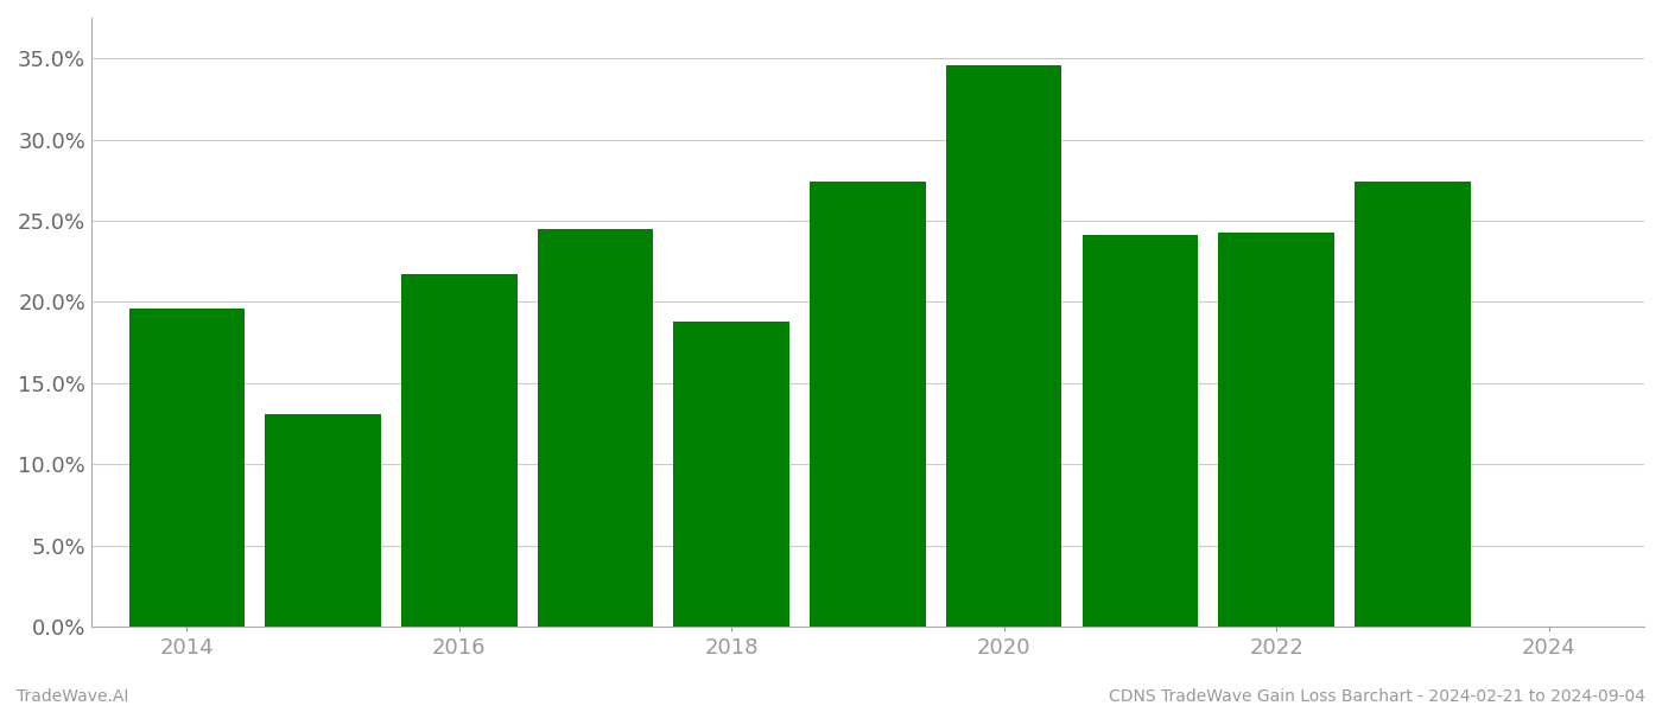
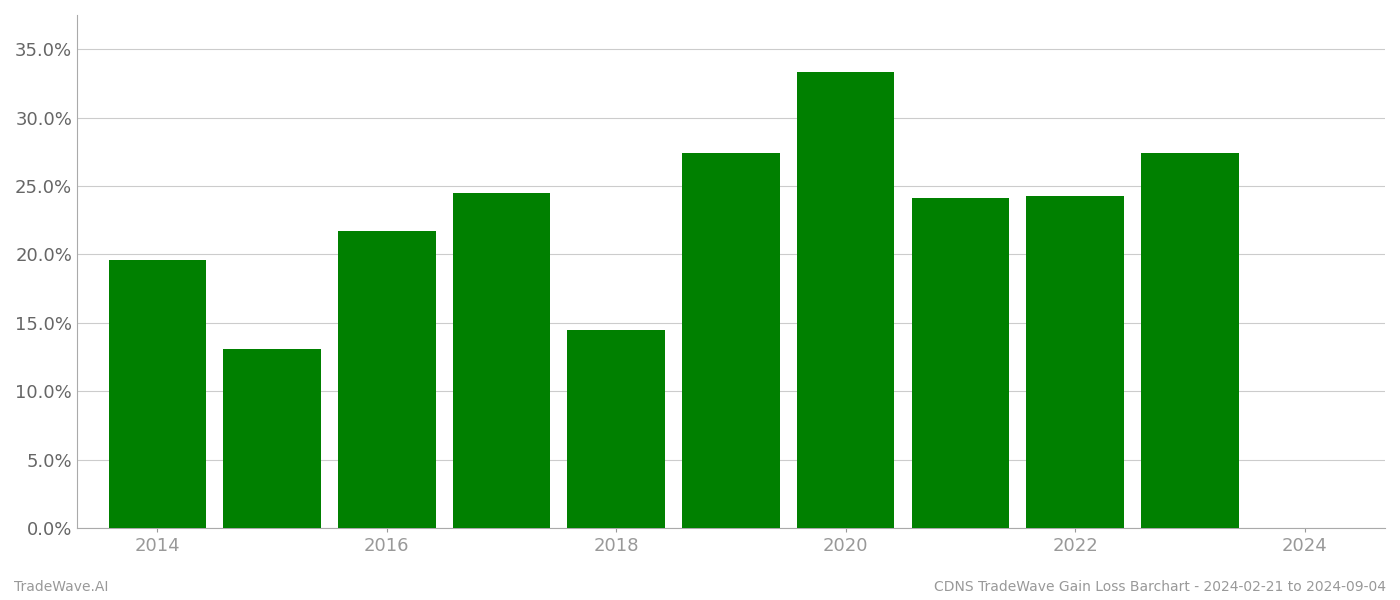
2018: 18.8% -> 14.5%
2020: 34.6% -> 33.3%
